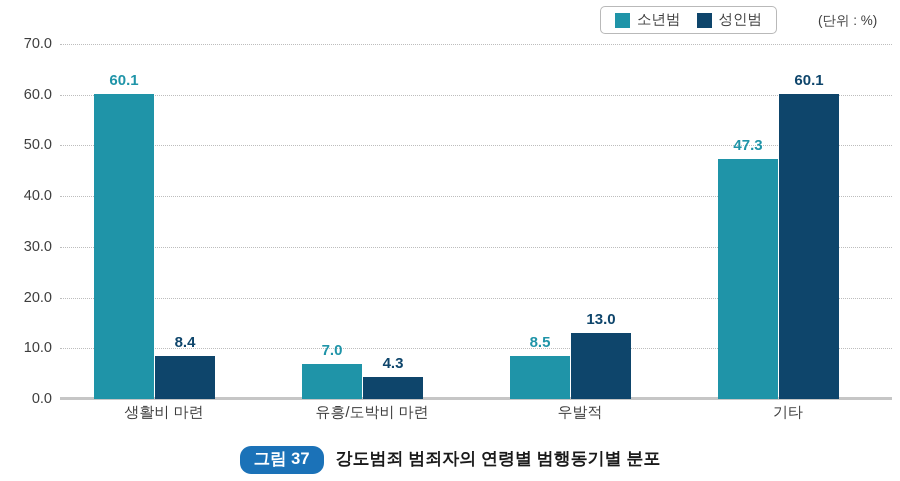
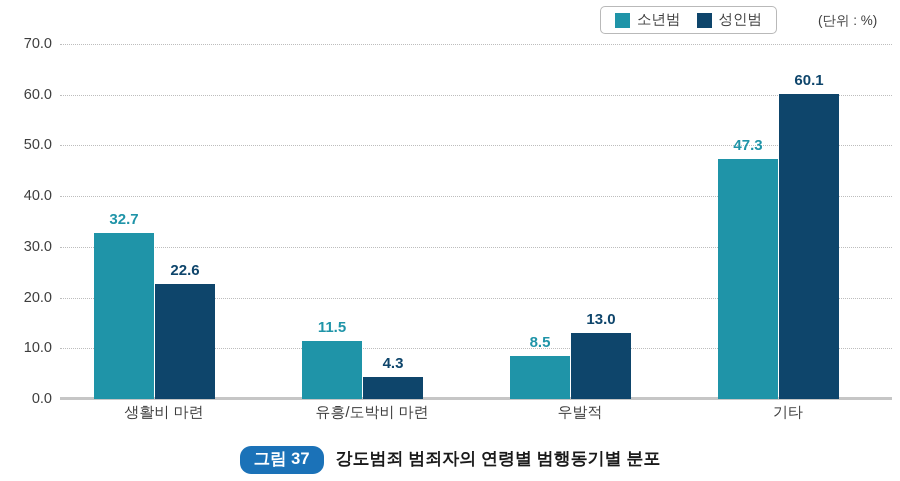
소년범/생활비 마련: 60.1 -> 32.7
성인범/생활비 마련: 8.4 -> 22.6
소년범/유흥/도박비 마련: 7.0 -> 11.5
